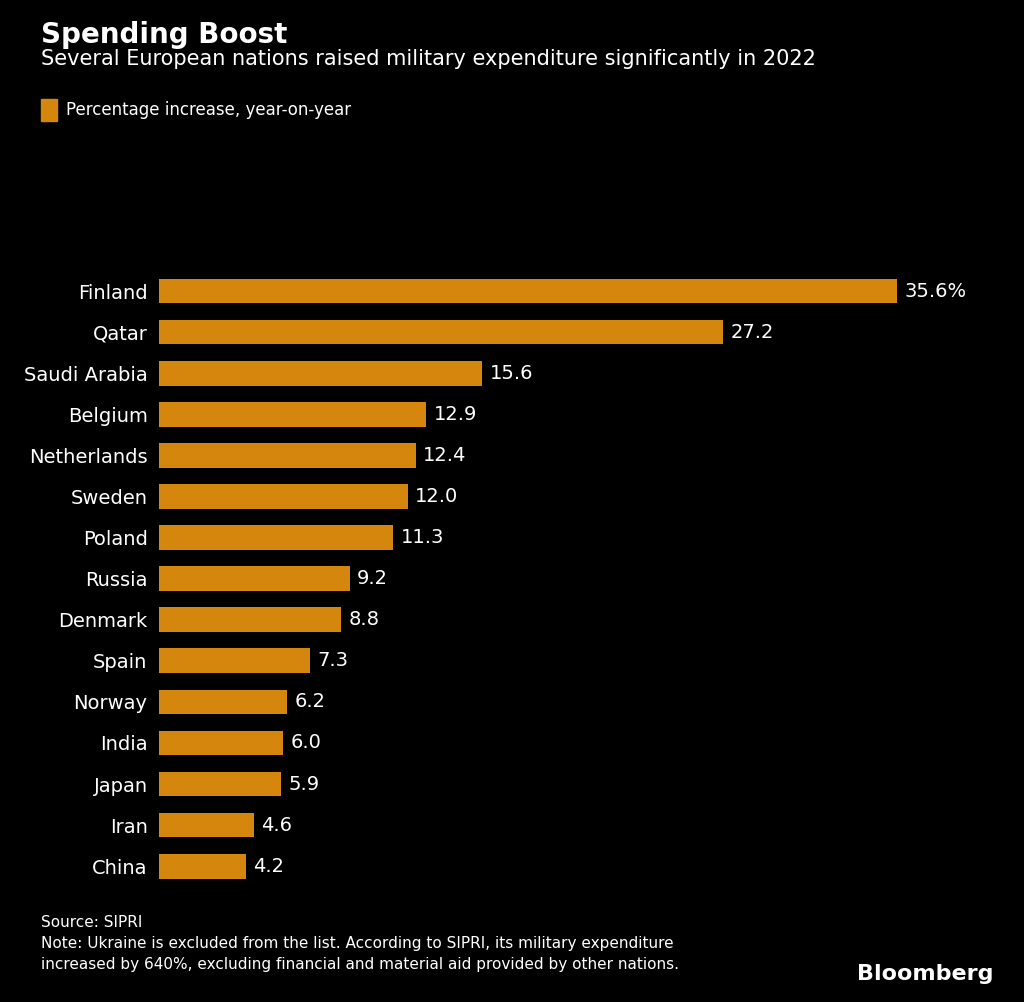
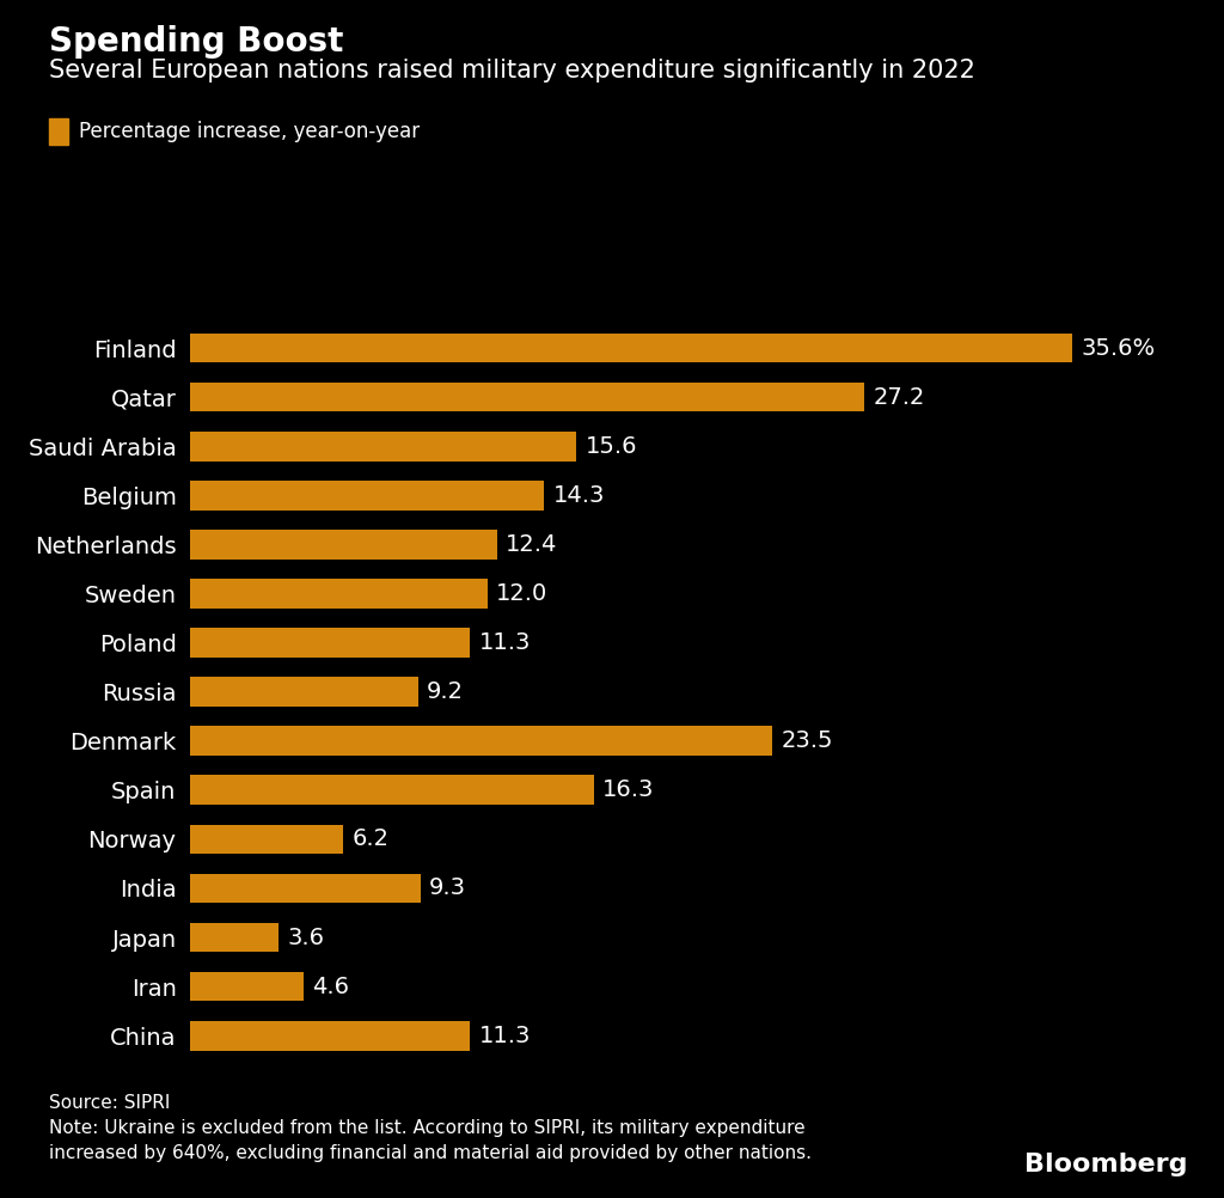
Belgium: 12.9 -> 14.3
Denmark: 8.8 -> 23.5
Spain: 7.3 -> 16.3
India: 6.0 -> 9.3
Japan: 5.9 -> 3.6
China: 4.2 -> 11.3
